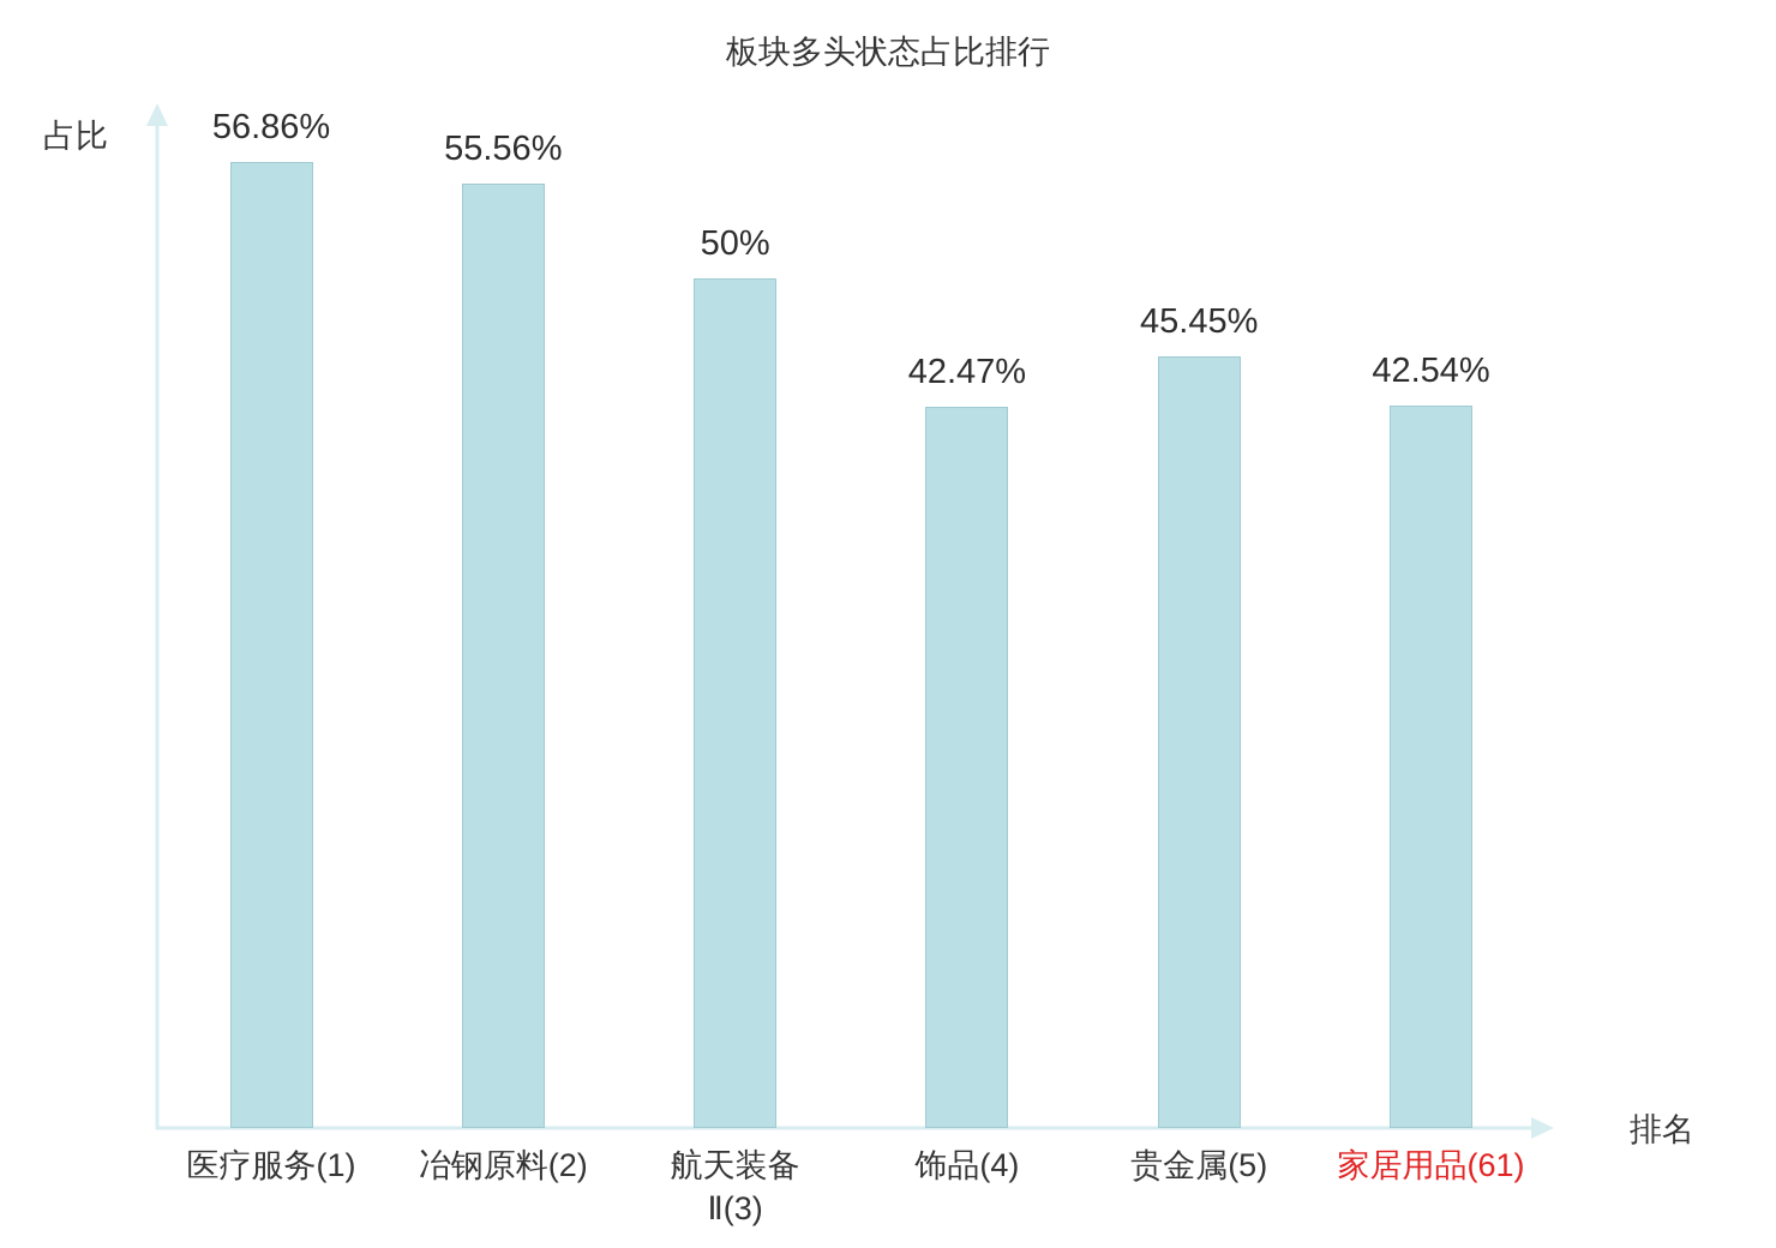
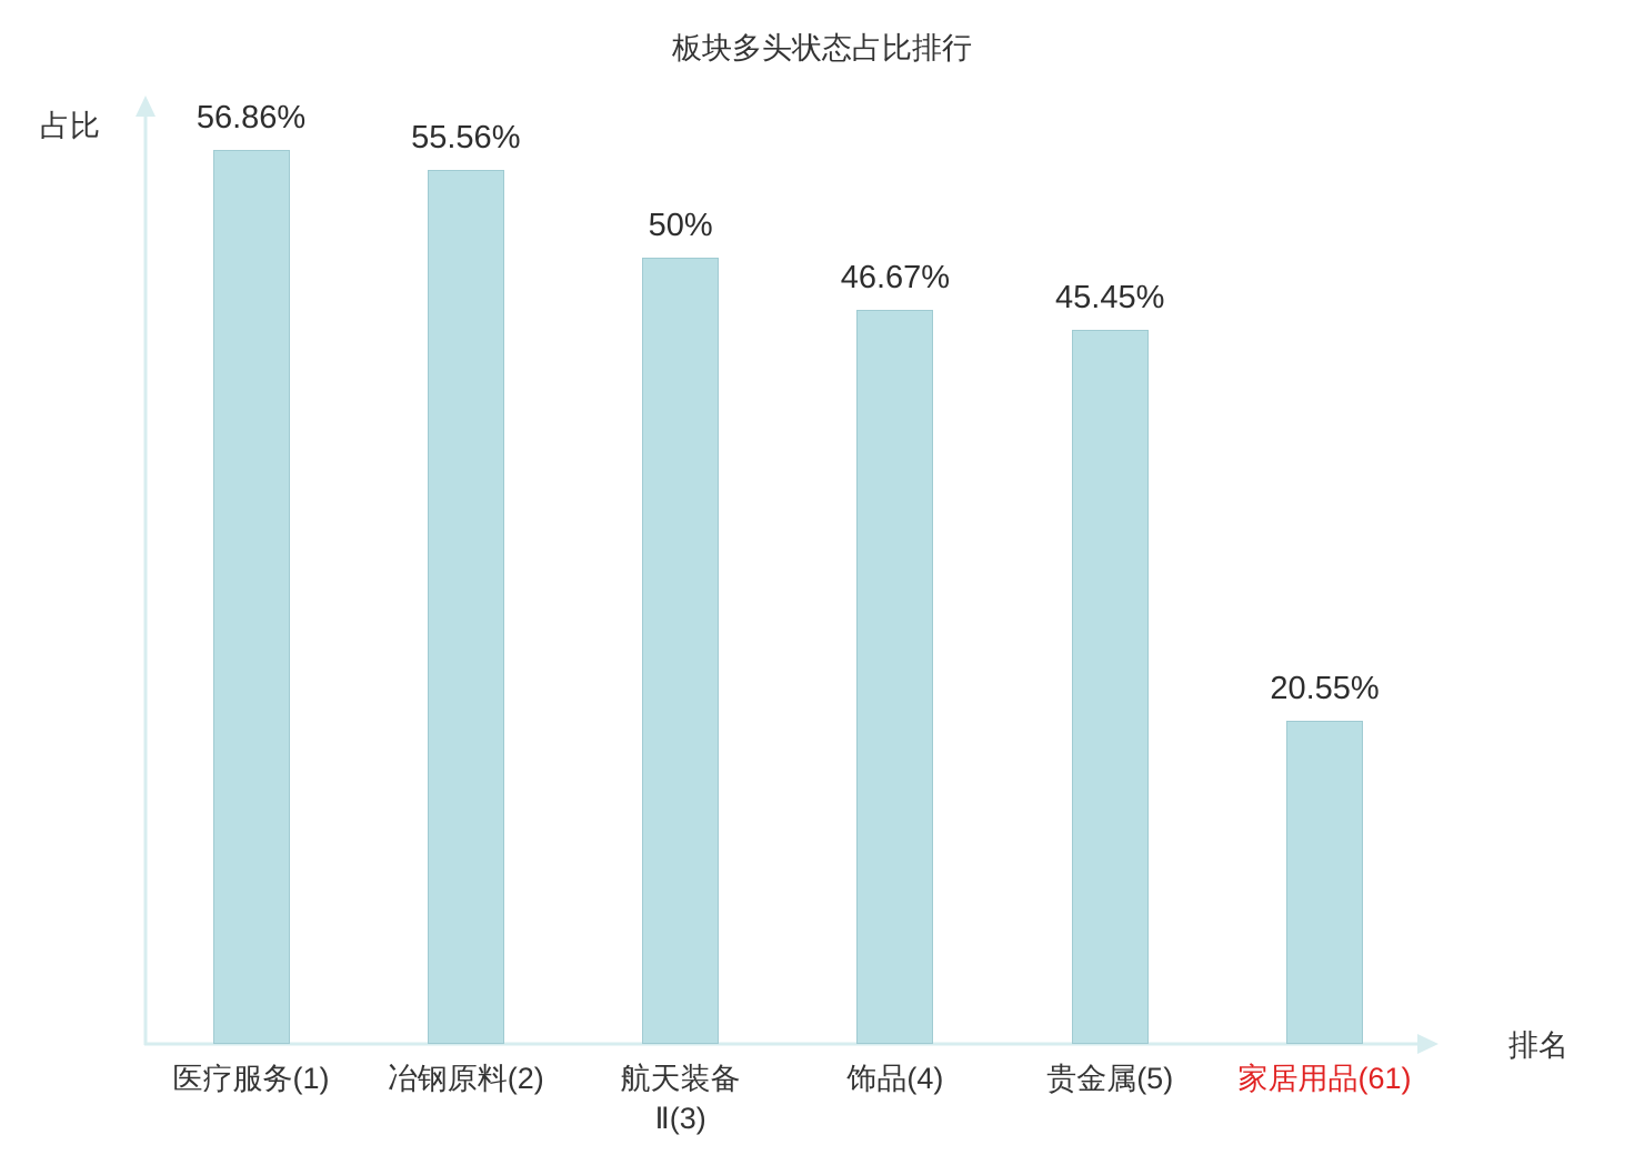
饰品(4): 42.47% -> 46.67%
家居用品(61): 42.54% -> 20.55%
